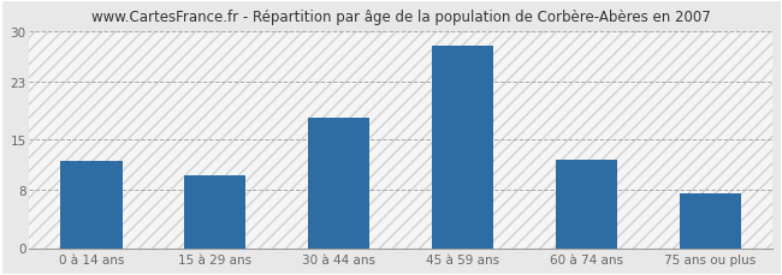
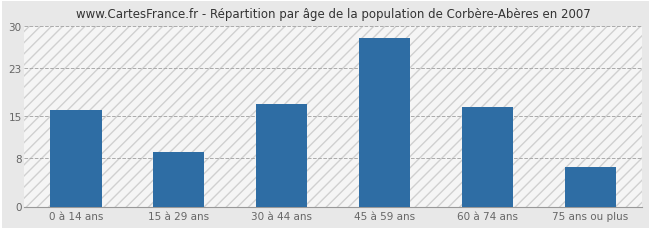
0 à 14 ans: 12.0 -> 16.0
15 à 29 ans: 10.0 -> 9.0
30 à 44 ans: 18.0 -> 17.0
60 à 74 ans: 12.2 -> 16.5
75 ans ou plus: 7.6 -> 6.5
